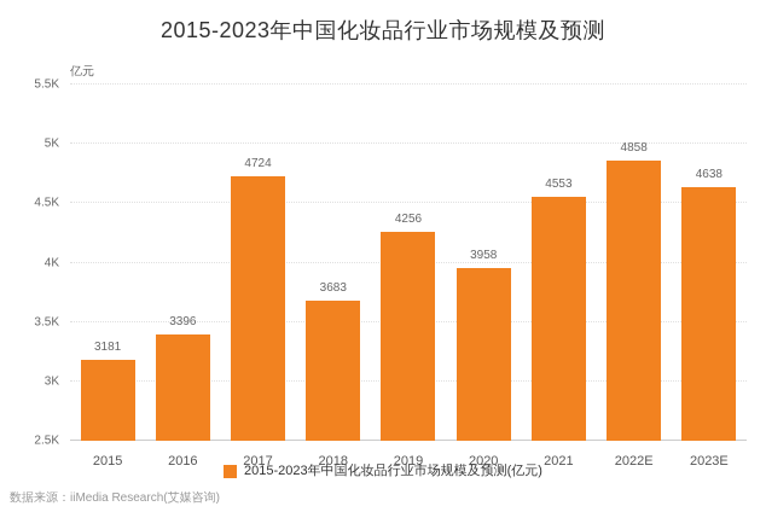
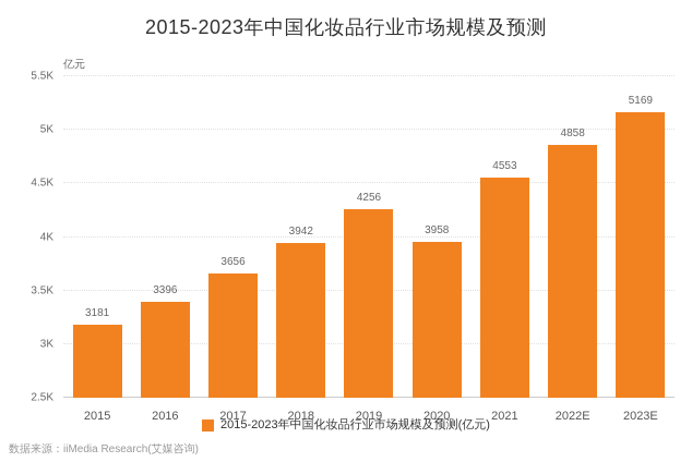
2017: 4724 -> 3656
2018: 3683 -> 3942
2023E: 4638 -> 5169
